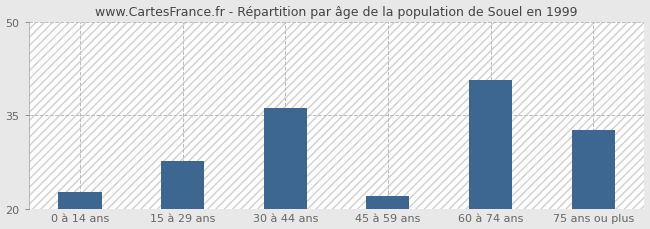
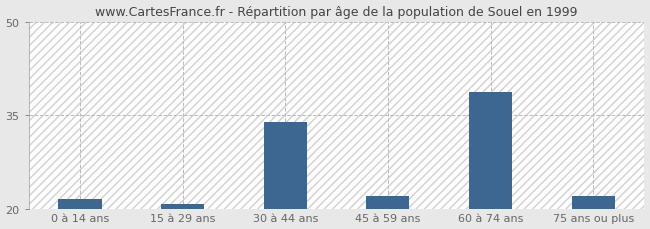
0 à 14 ans: 22.6 -> 21.5
15 à 29 ans: 27.6 -> 20.7
30 à 44 ans: 36.2 -> 33.9
60 à 74 ans: 40.6 -> 38.7
75 ans ou plus: 32.6 -> 22.0
